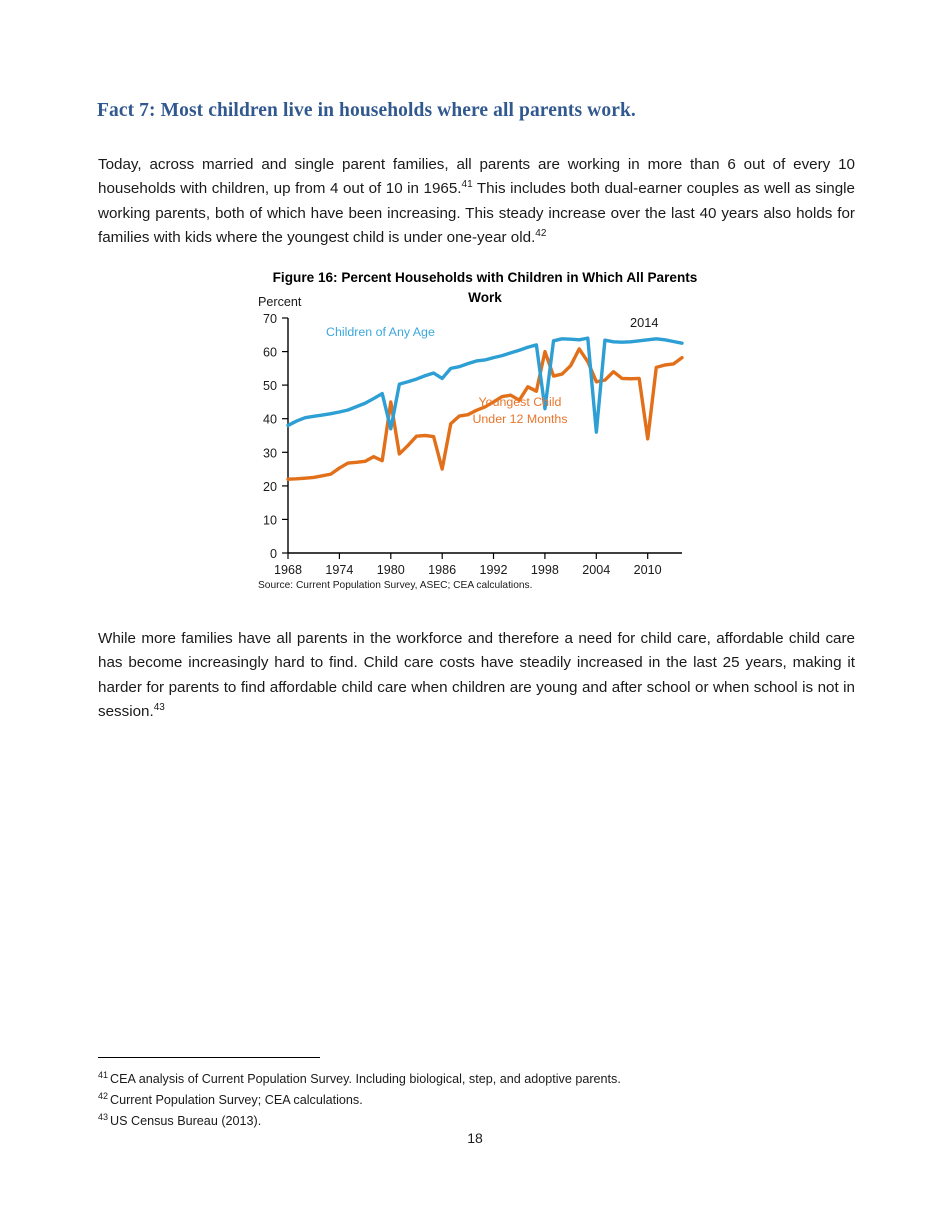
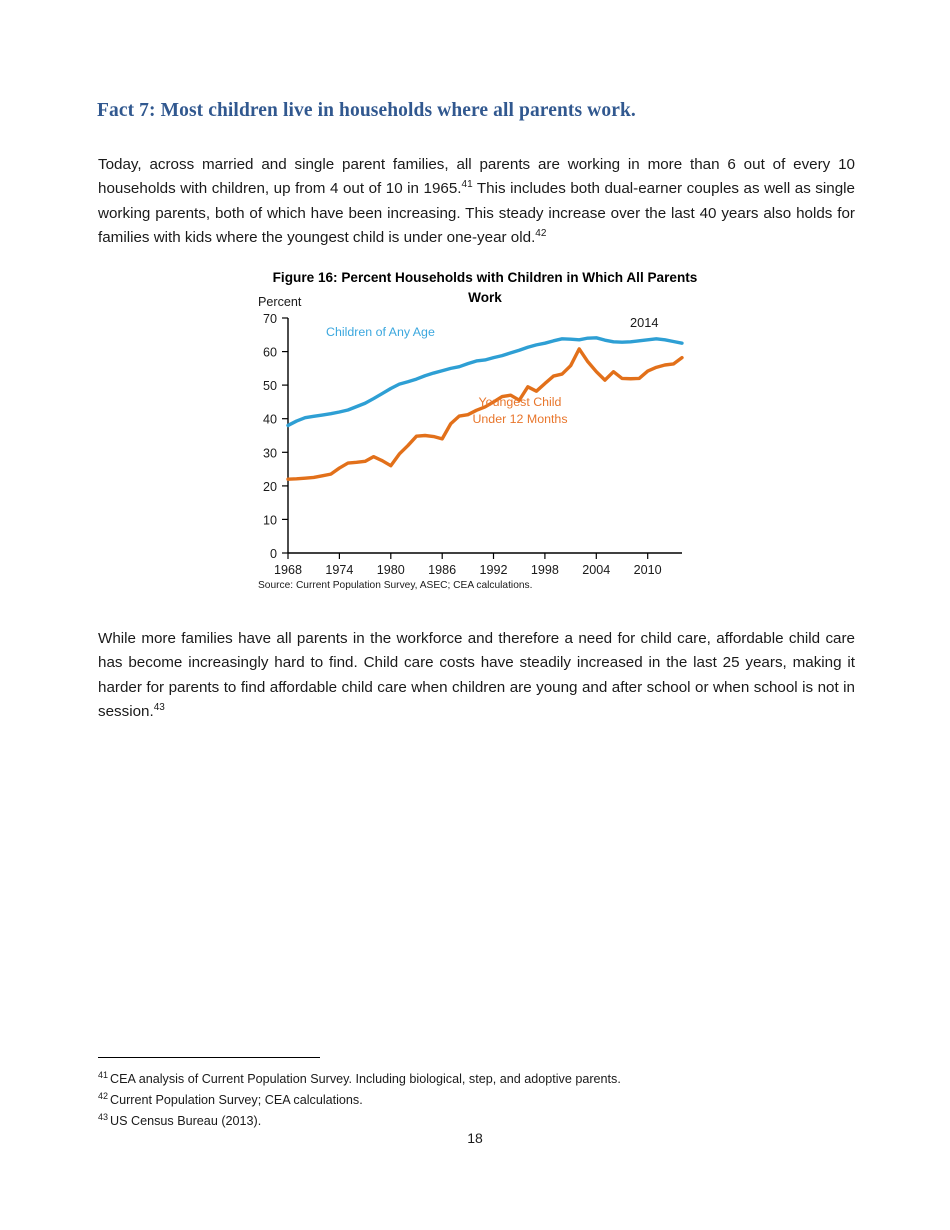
Children of Any Age/1980: 37 -> 49
Youngest Child Under 12 Months/1980: 45 -> 26
Children of Any Age/1986: 52 -> 54
Youngest Child Under 12 Months/1986: 25 -> 34
Children of Any Age/1998: 43 -> 62
Youngest Child Under 12 Months/1998: 60 -> 50
Children of Any Age/2004: 36 -> 64
Youngest Child Under 12 Months/2004: 51 -> 54
Youngest Child Under 12 Months/2010: 34 -> 54
